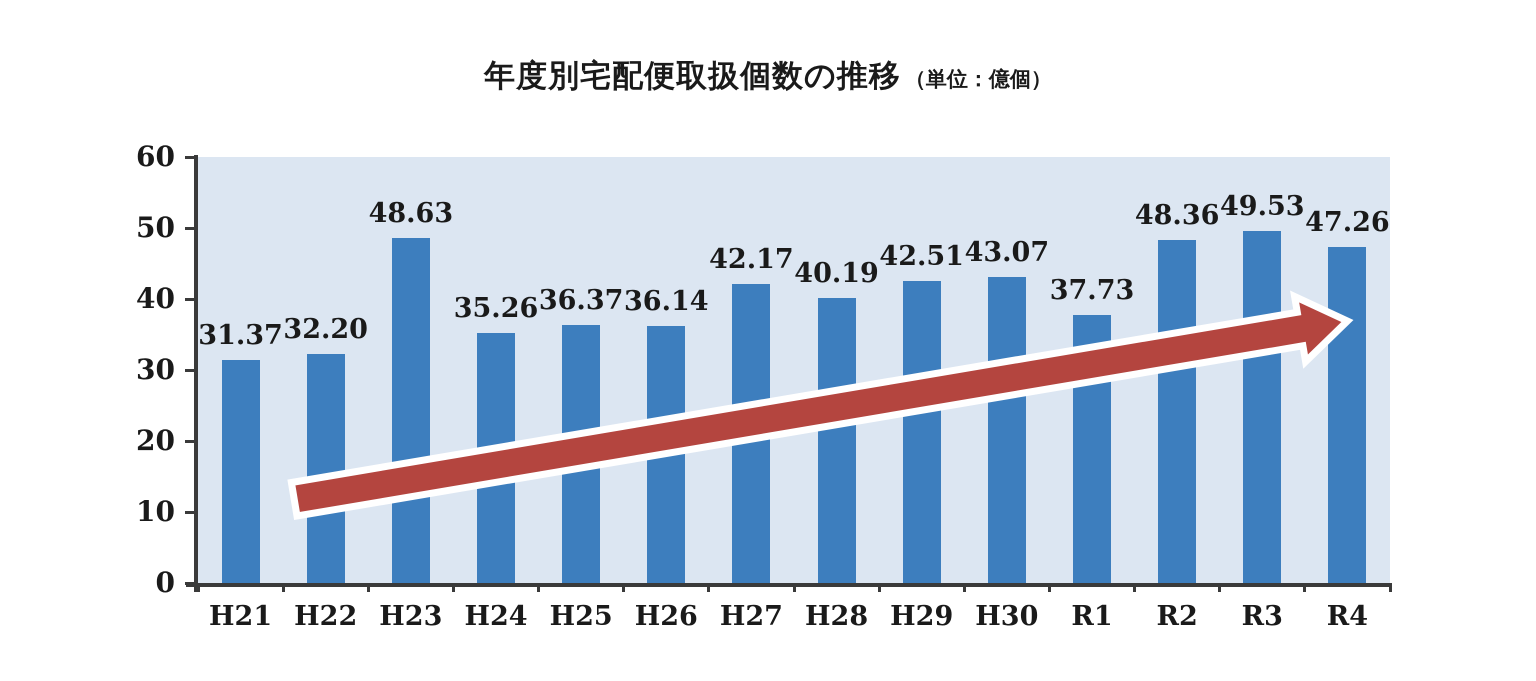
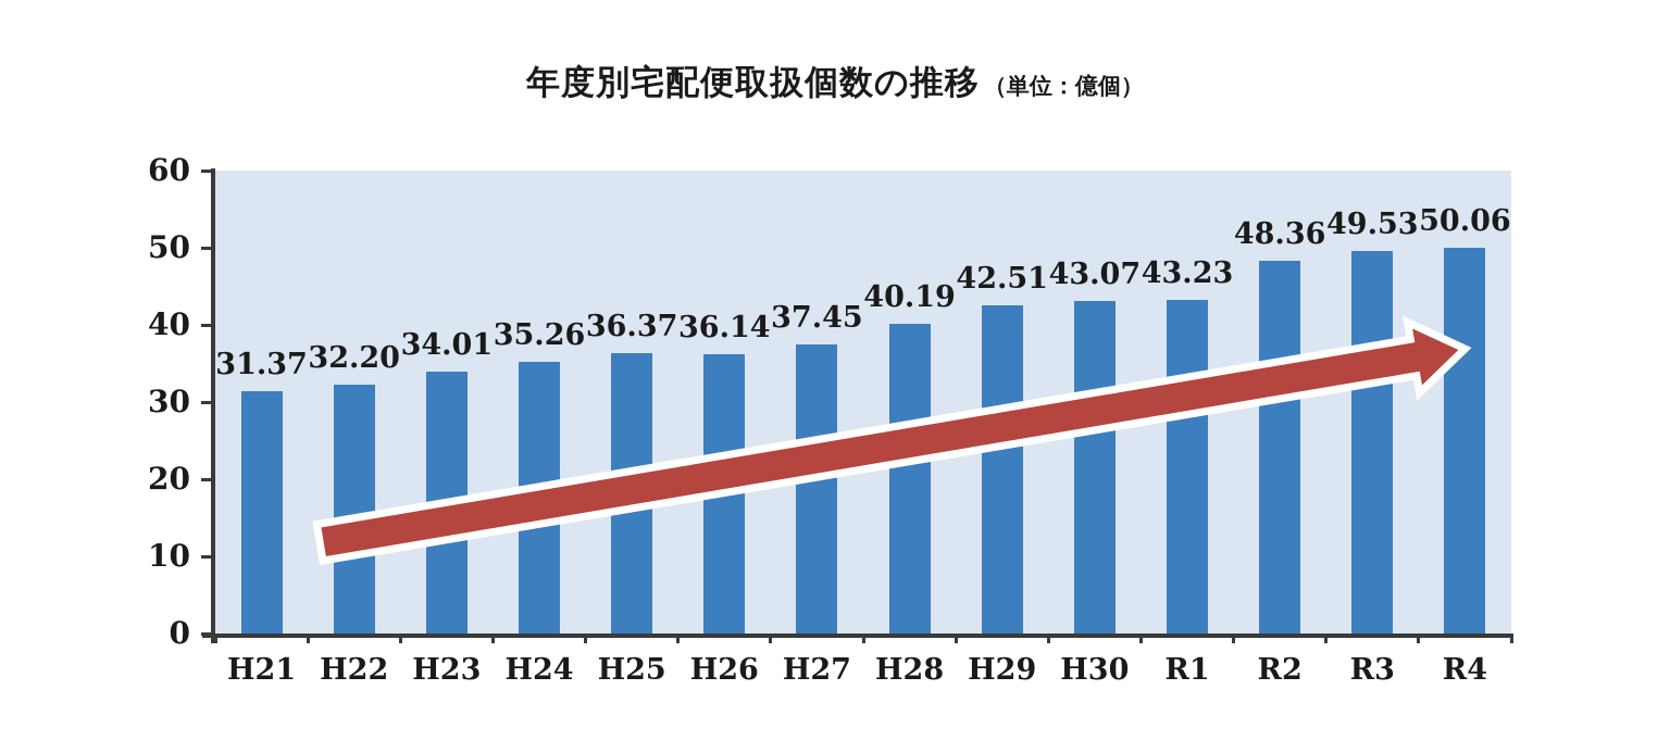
H23: 48.63 -> 34.01
H27: 42.17 -> 37.45
R1: 37.73 -> 43.23
R4: 47.26 -> 50.06
